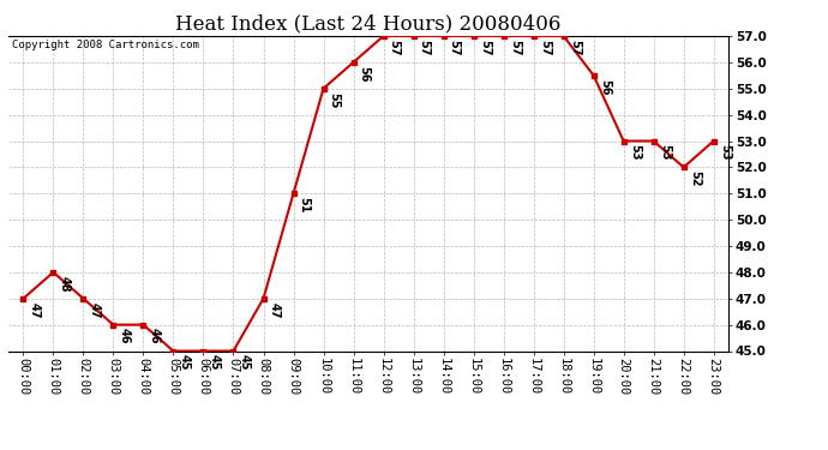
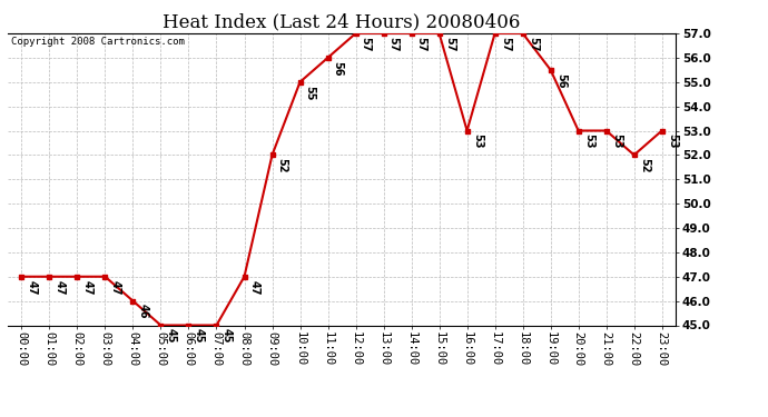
01:00: 48 -> 47
03:00: 46 -> 47
09:00: 51 -> 52
16:00: 57 -> 53
